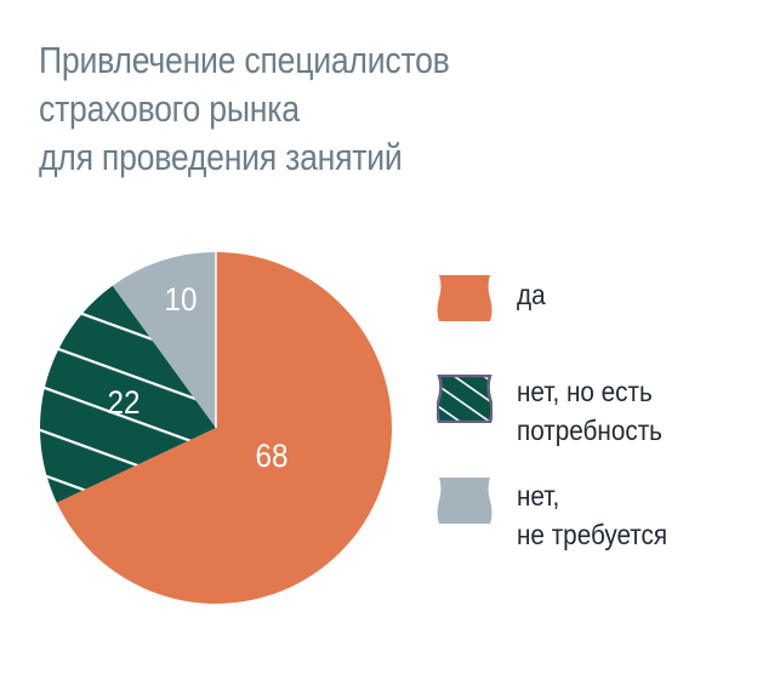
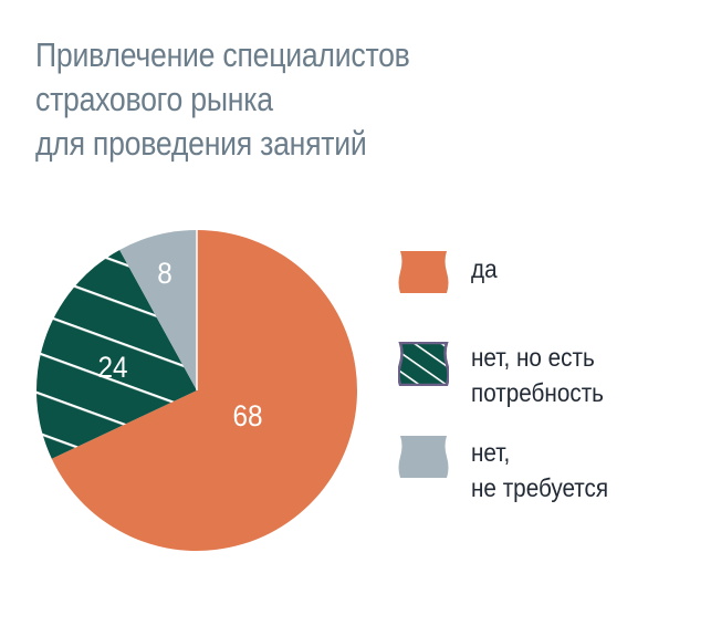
нет, но есть потребность: 22 -> 24
нет, не требуется: 10 -> 8
